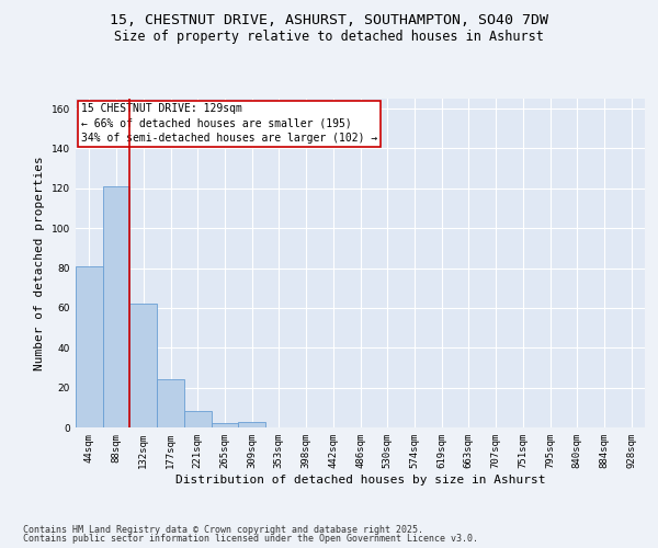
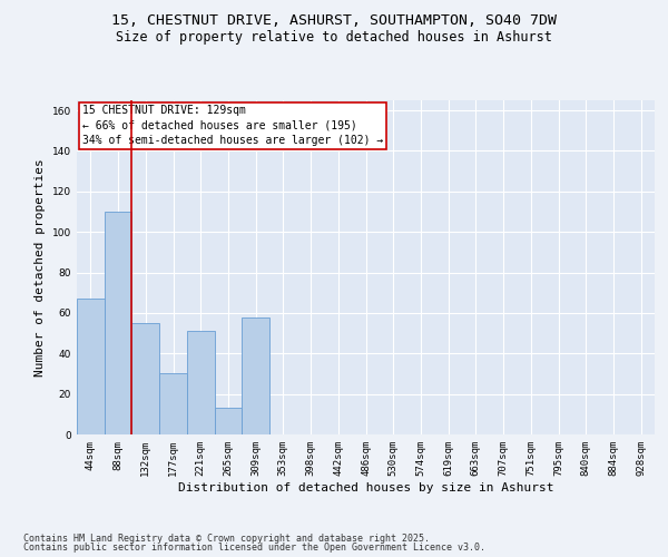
44sqm: 81 -> 67
88sqm: 121 -> 110
132sqm: 62 -> 55
177sqm: 24 -> 30
221sqm: 8 -> 51
265sqm: 2 -> 13
309sqm: 3 -> 58
